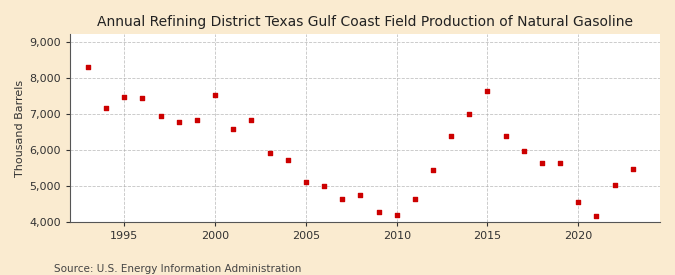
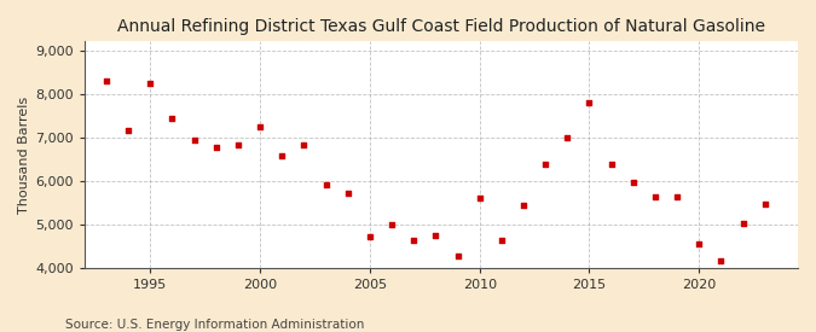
1995: 7,450 -> 8,250
2000: 7,520 -> 7,250
2005: 5,100 -> 4,700
2010: 4,200 -> 5,600
2015: 7,640 -> 7,800
